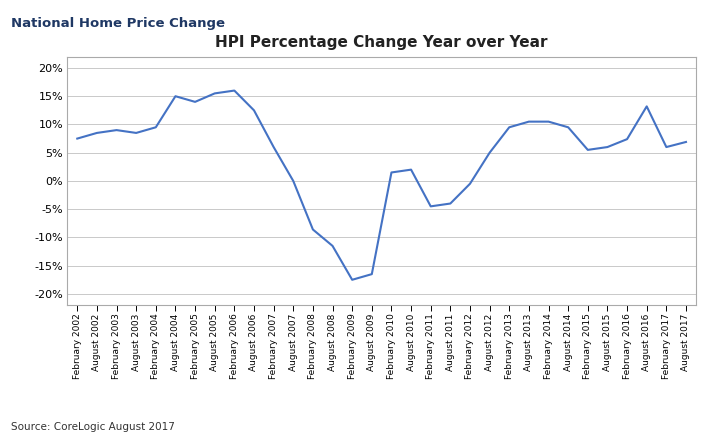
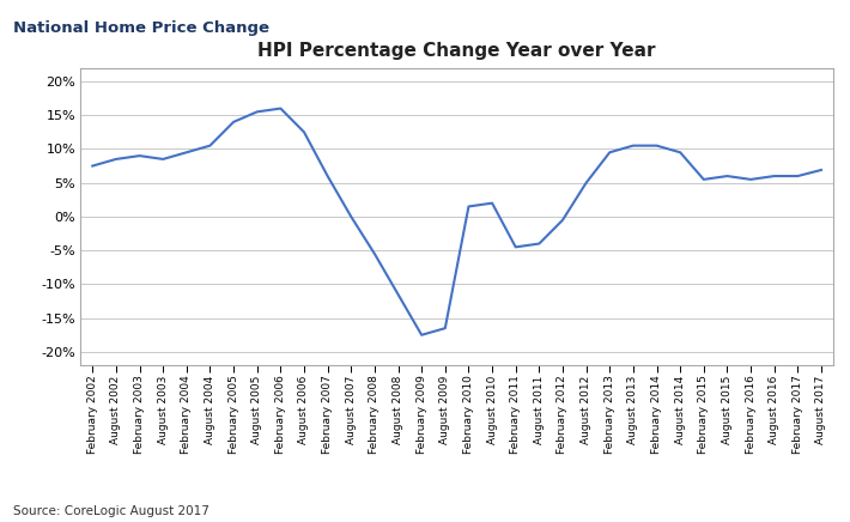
August 2004: 15.0% -> 10.5%
February 2008: -8.6% -> -5.5%
February 2016: 7.4% -> 5.5%
August 2016: 13.2% -> 6.0%
